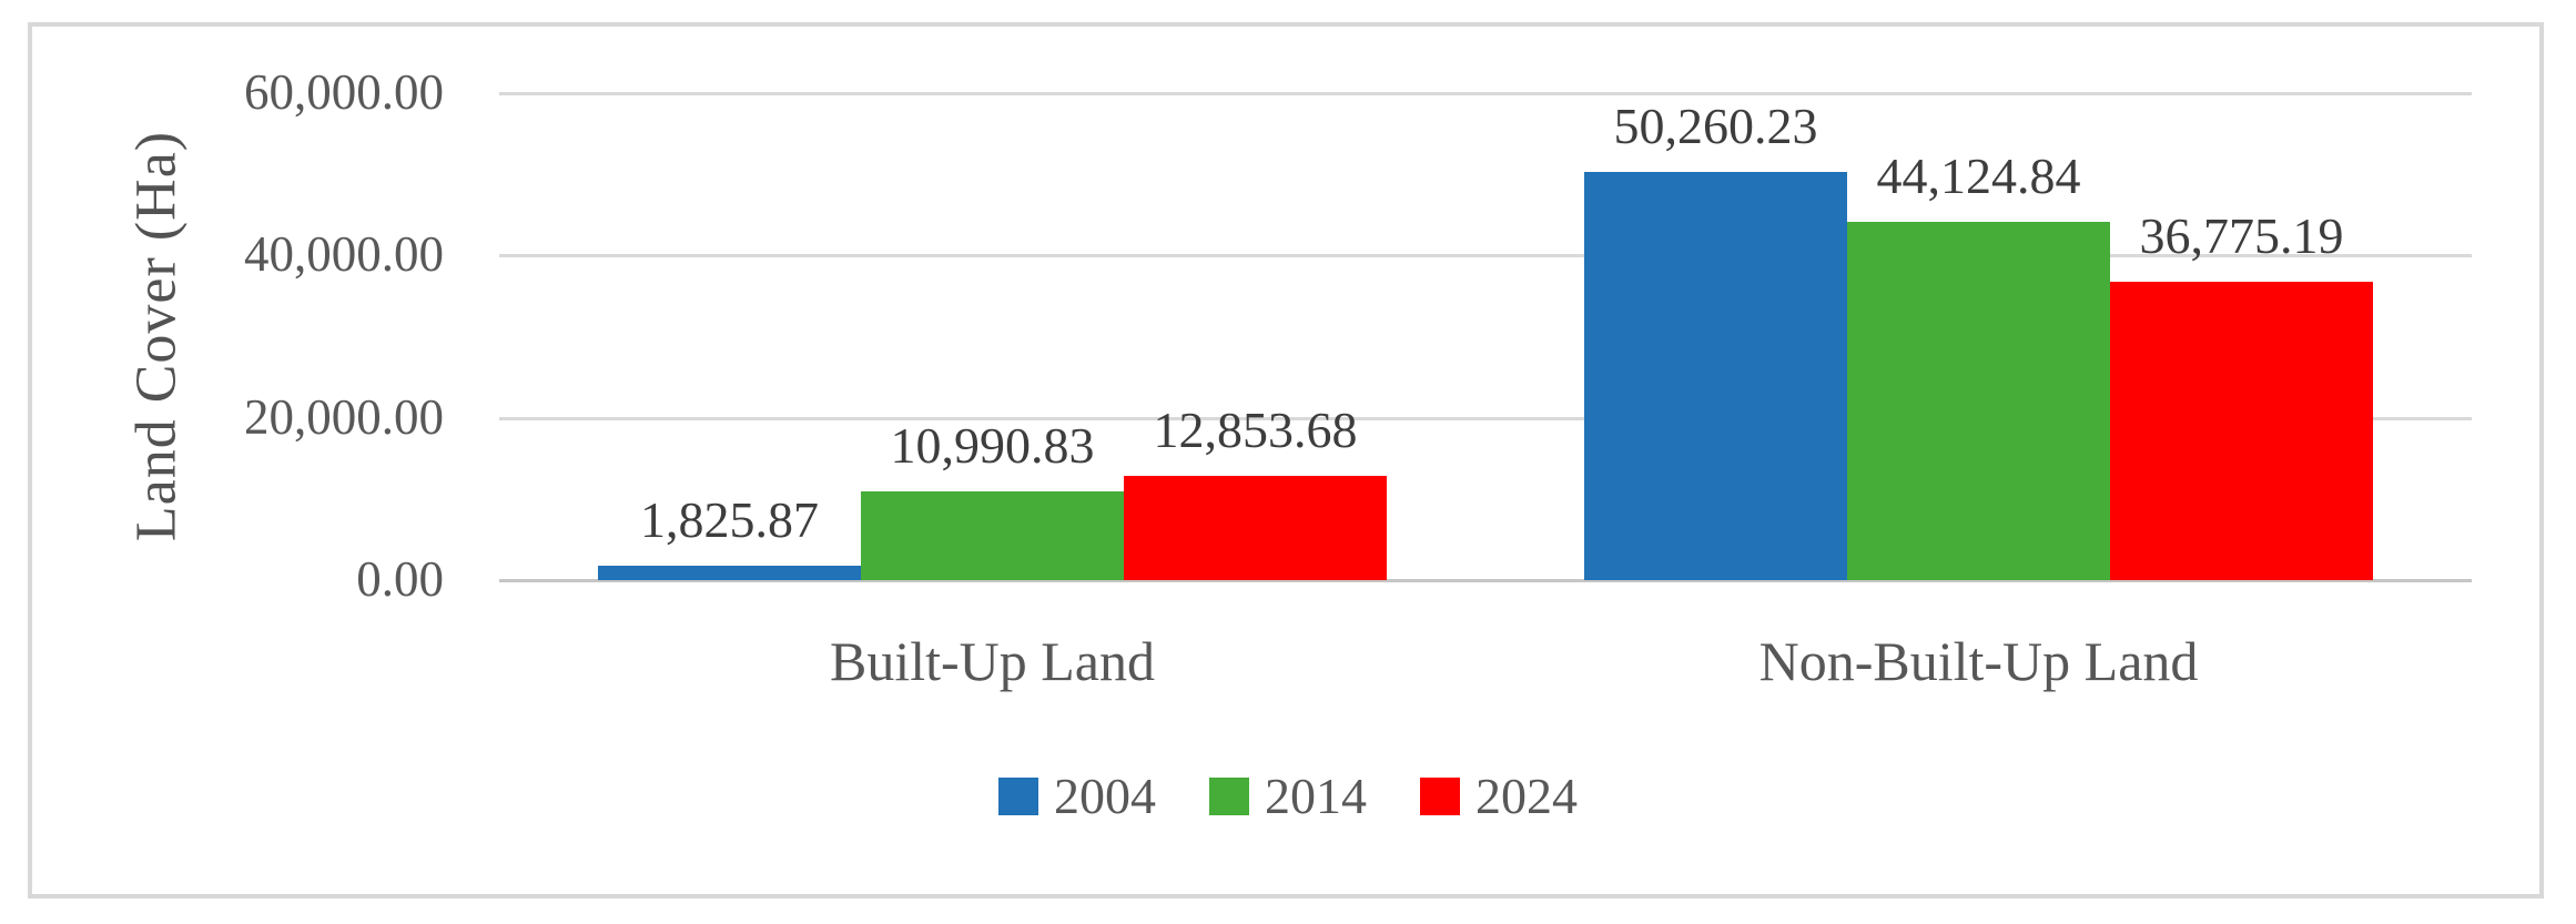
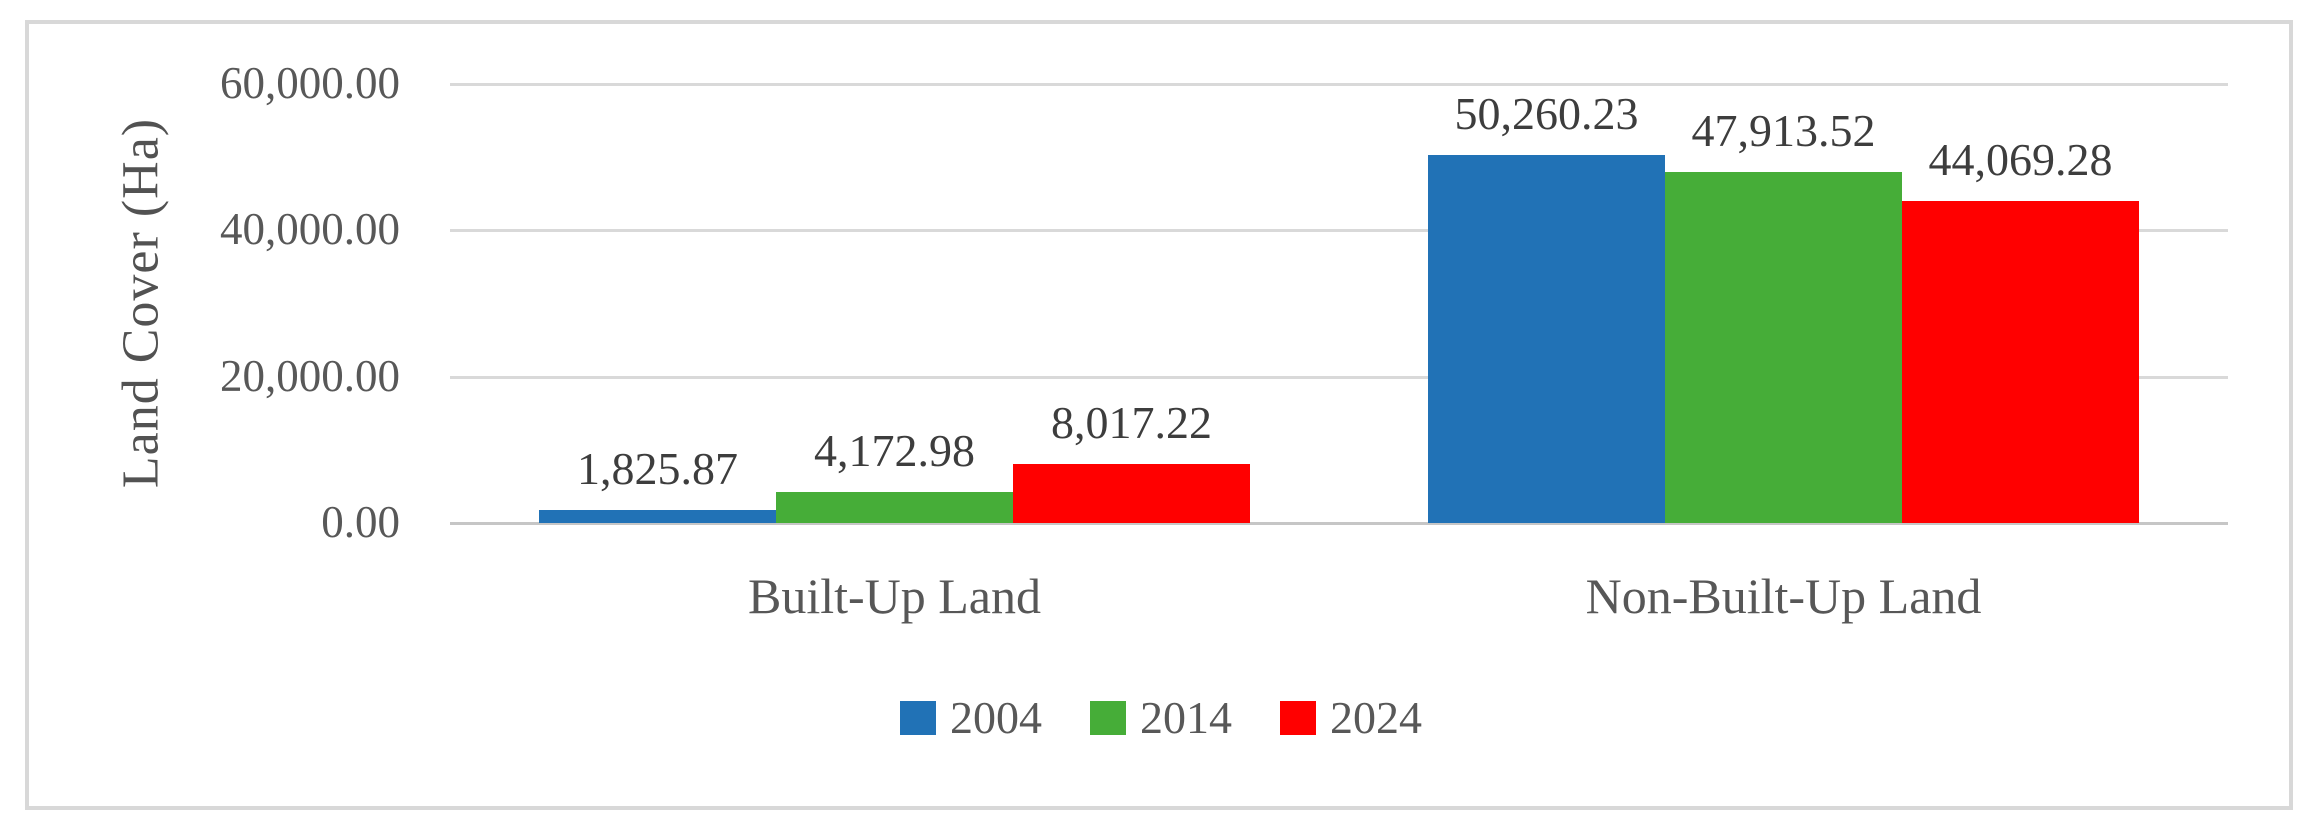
2014/Built-Up Land: 10,990.83 -> 4,172.98
2024/Built-Up Land: 12,853.68 -> 8,017.22
2014/Non-Built-Up Land: 44,124.84 -> 47,913.52
2024/Non-Built-Up Land: 36,775.19 -> 44,069.28
